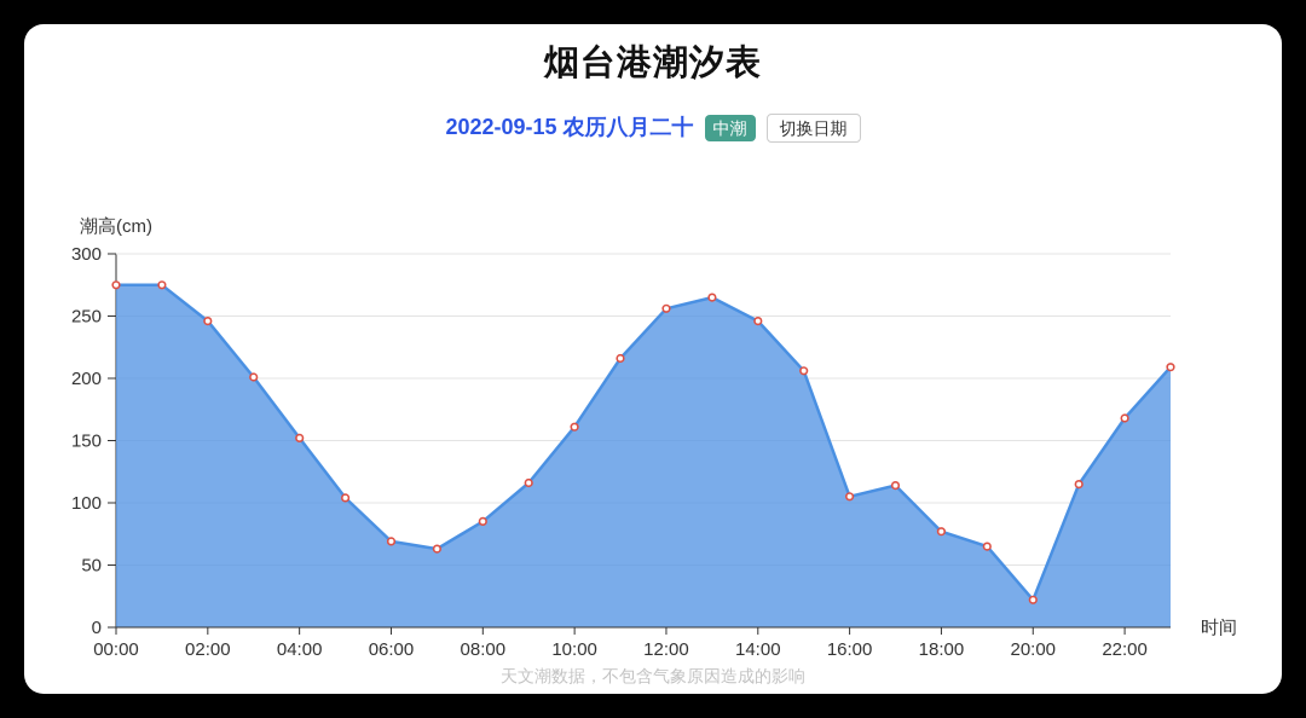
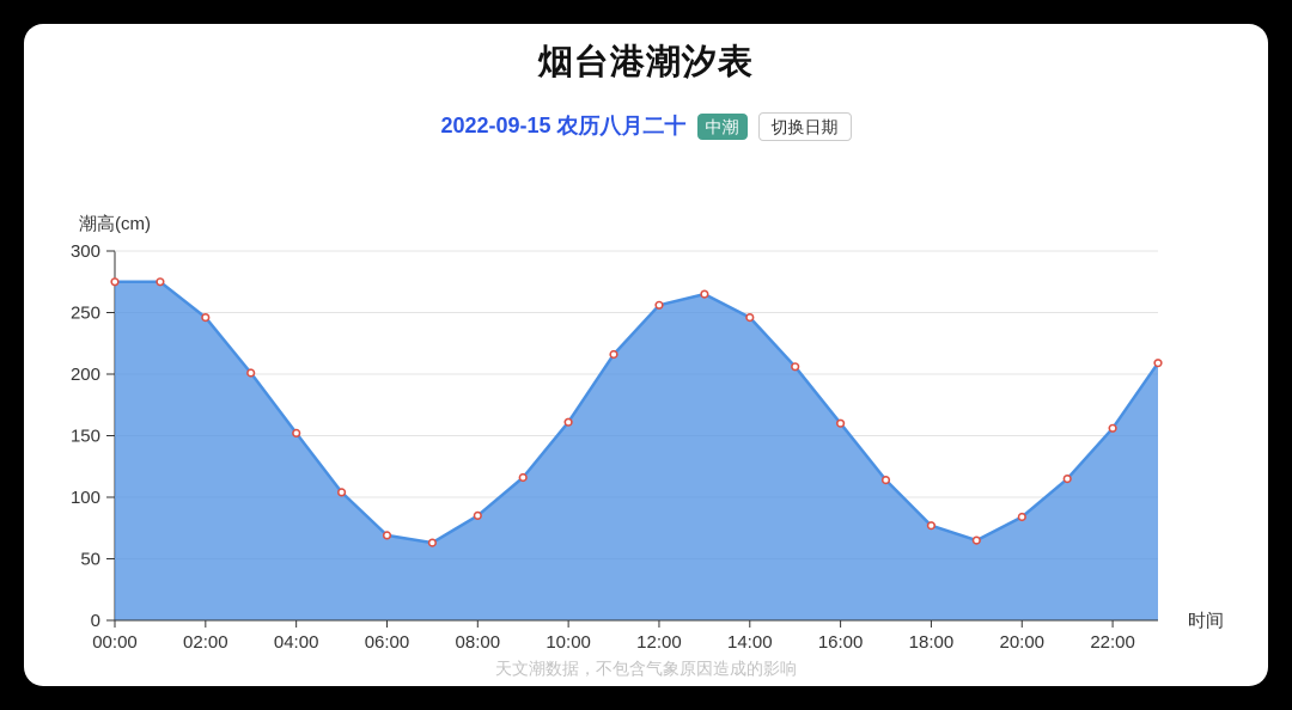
16:00: 105 -> 160
20:00: 22 -> 84
22:00: 168 -> 156
